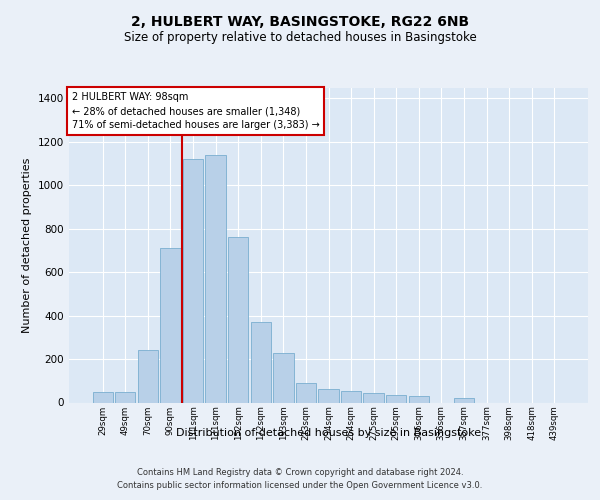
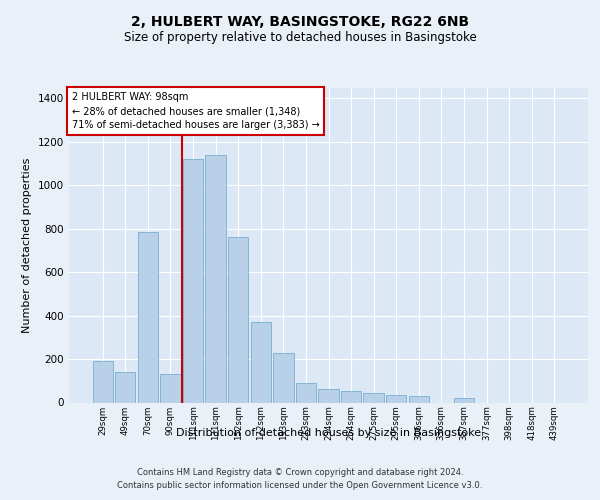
29sqm: 50 -> 190
49sqm: 50 -> 140
70sqm: 240 -> 785
90sqm: 710 -> 130
